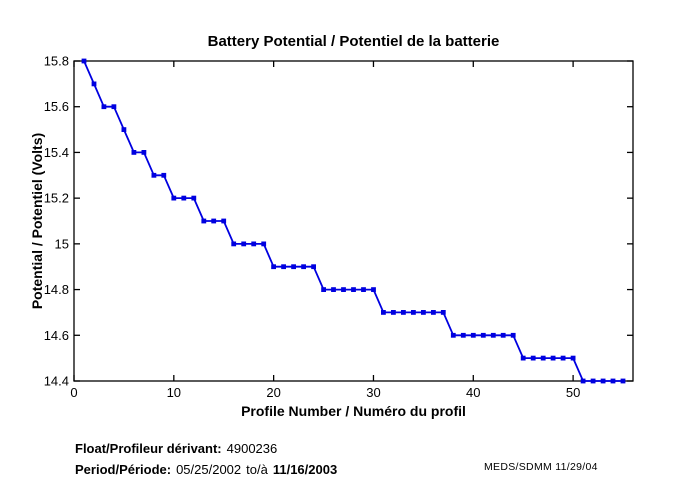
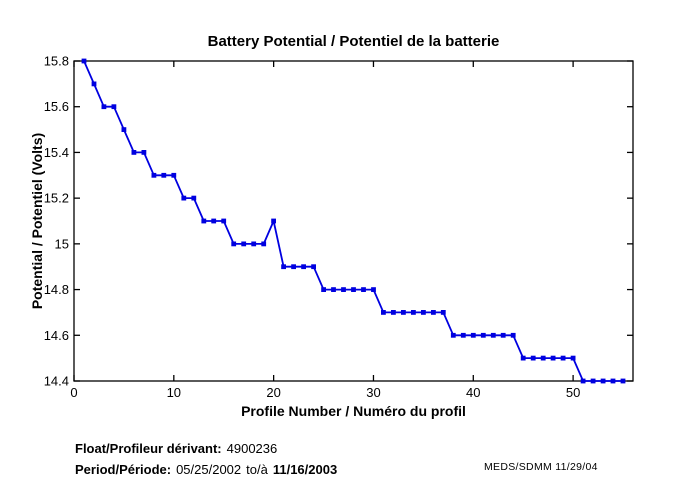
10: 15.2 -> 15.3
20: 14.9 -> 15.1
